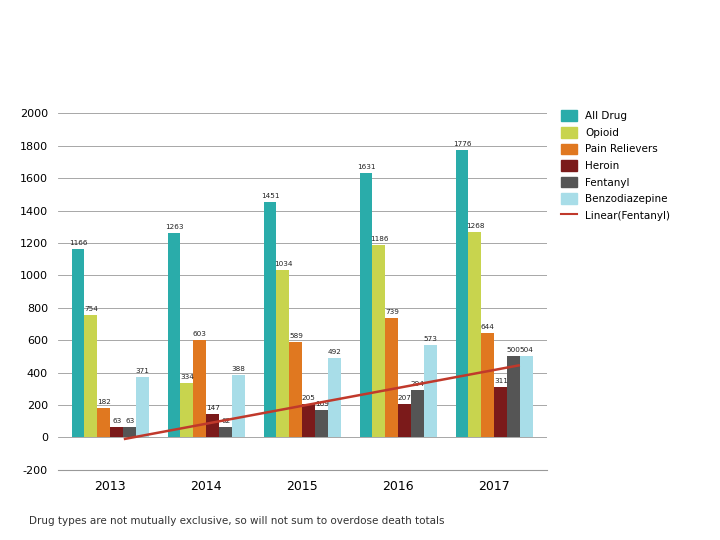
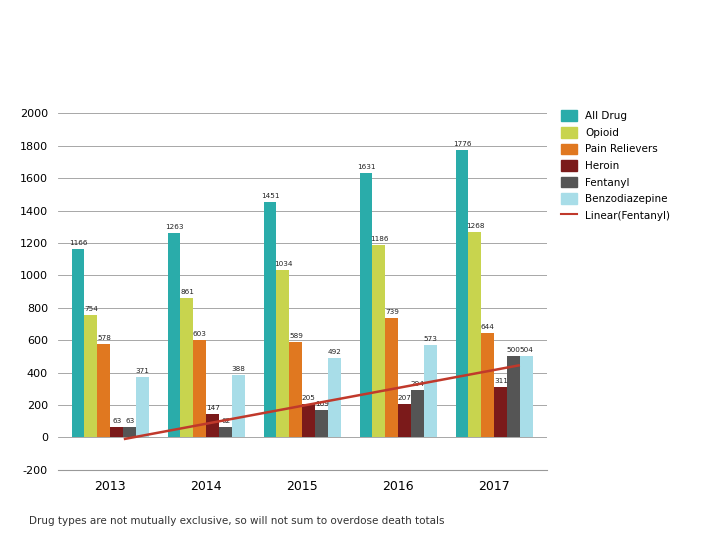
Pain Relievers/2013: 182 -> 578
Opioid/2014: 334 -> 861
